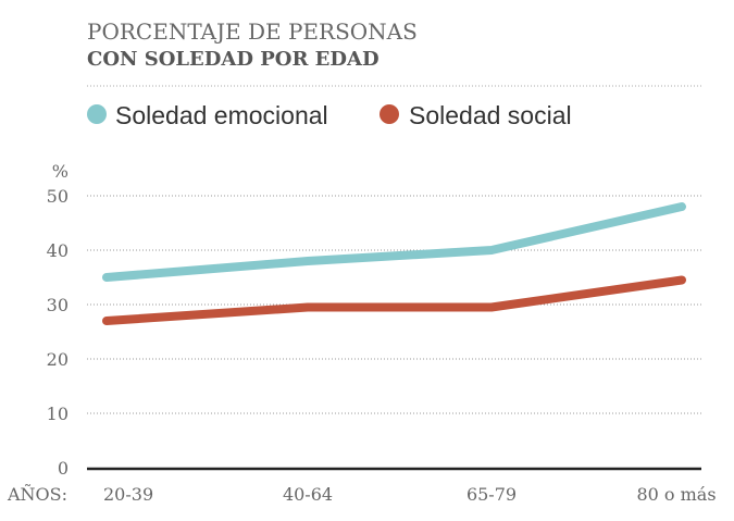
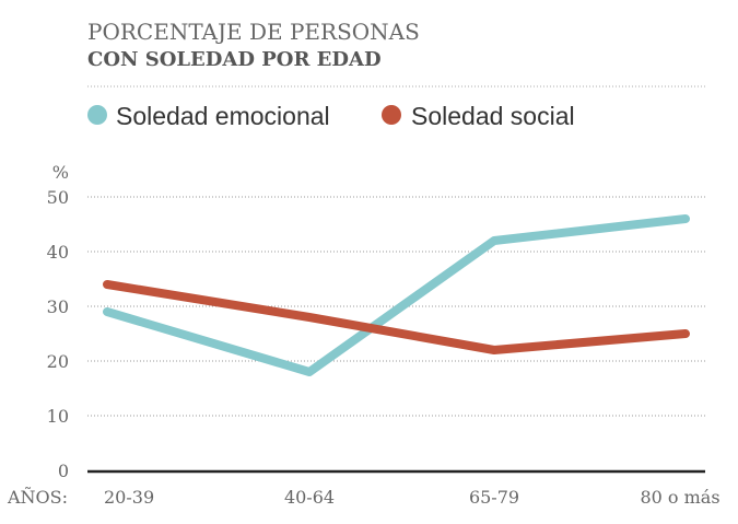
Soledad emocional/20-39: 35 -> 29
Soledad social/20-39: 27 -> 34
Soledad emocional/40-64: 38 -> 18
Soledad social/40-64: 30 -> 28
Soledad emocional/65-79: 40 -> 42
Soledad social/65-79: 30 -> 22
Soledad emocional/80 o más: 48 -> 46
Soledad social/80 o más: 34 -> 25
